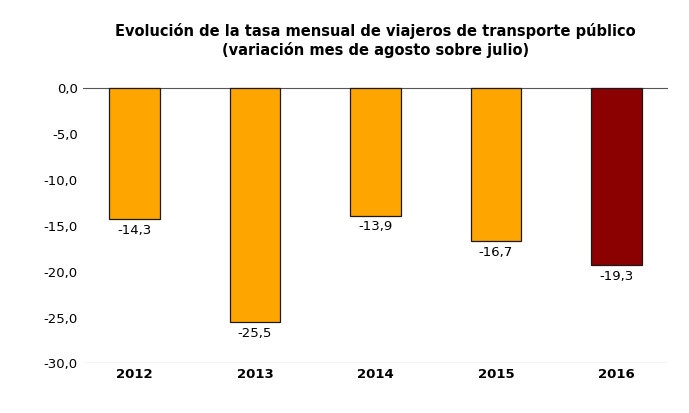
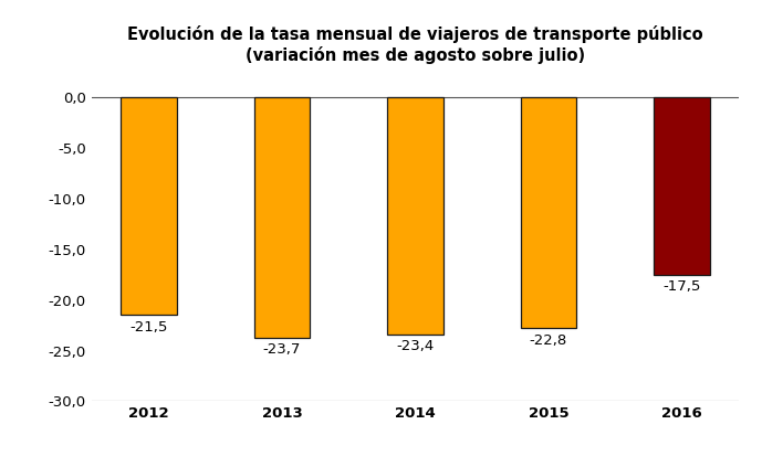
2012: -14,3 -> -21,5
2013: -25,5 -> -23,7
2014: -13,9 -> -23,4
2015: -16,7 -> -22,8
2016: -19,3 -> -17,5
